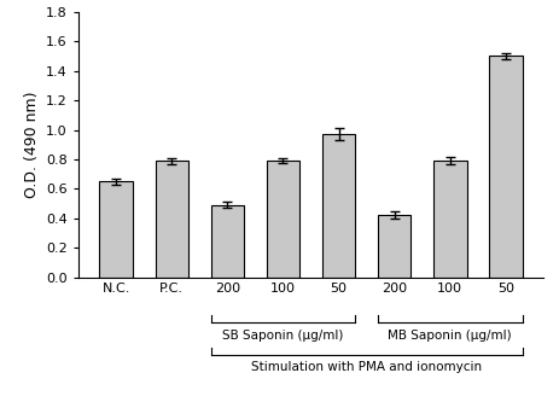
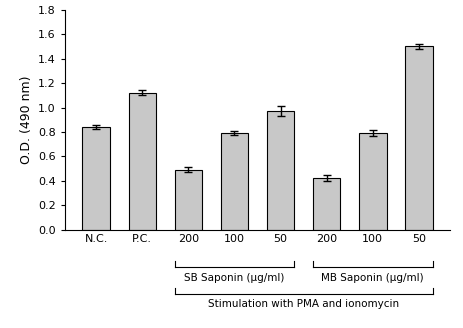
N.C.: 0.65 -> 0.84
P.C.: 0.79 -> 1.12
